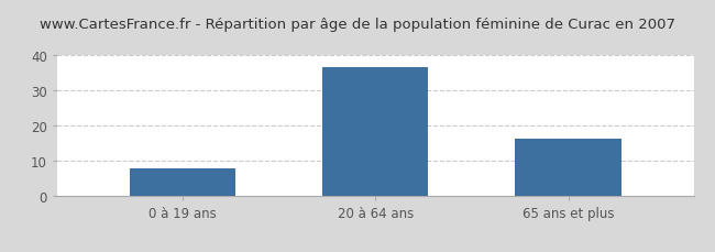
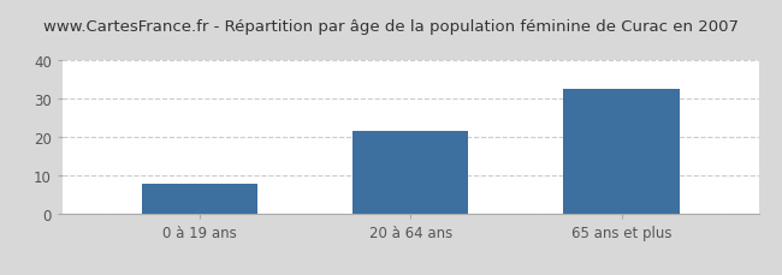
20 à 64 ans: 36.5 -> 21.5
65 ans et plus: 16.3 -> 32.5
